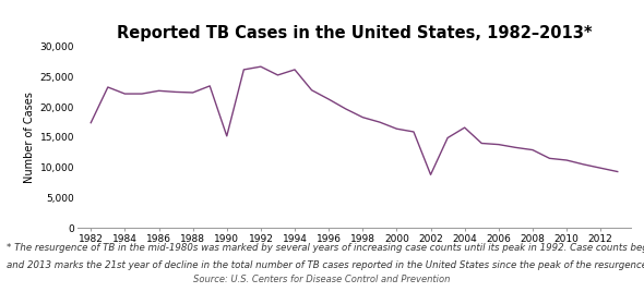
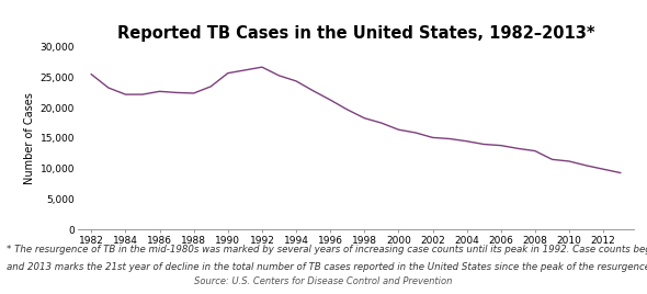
1982: 17,400 -> 25,500
1990: 15,200 -> 25,700
1994: 26,200 -> 24,400
2002: 8,800 -> 15,100
2004: 16,600 -> 14,500
